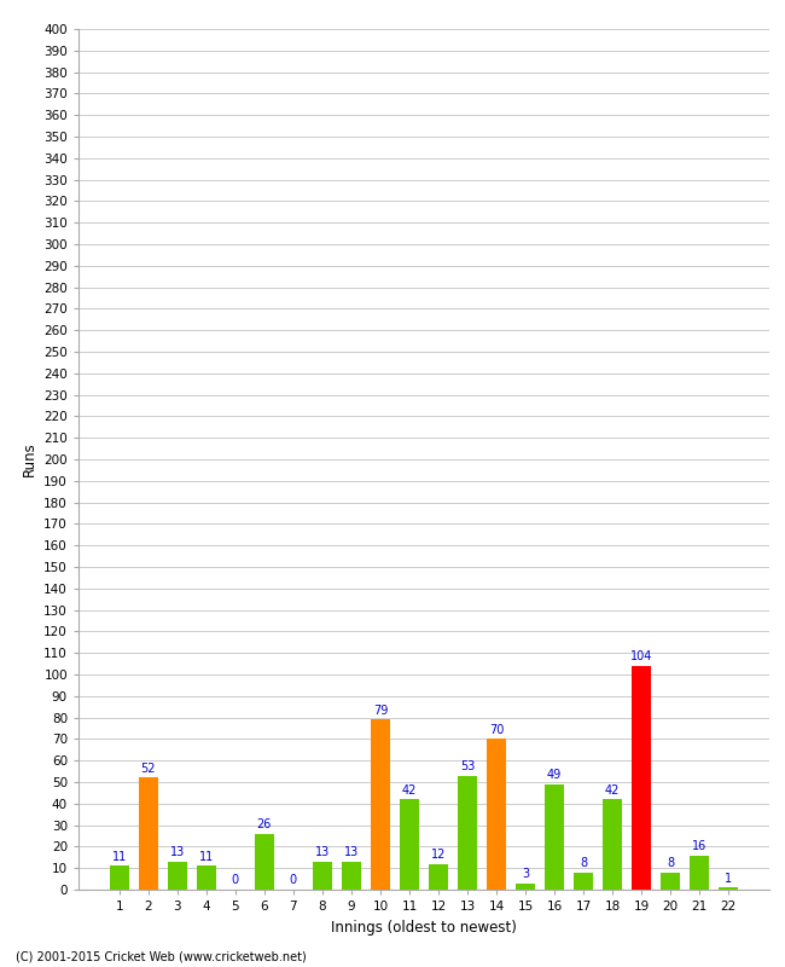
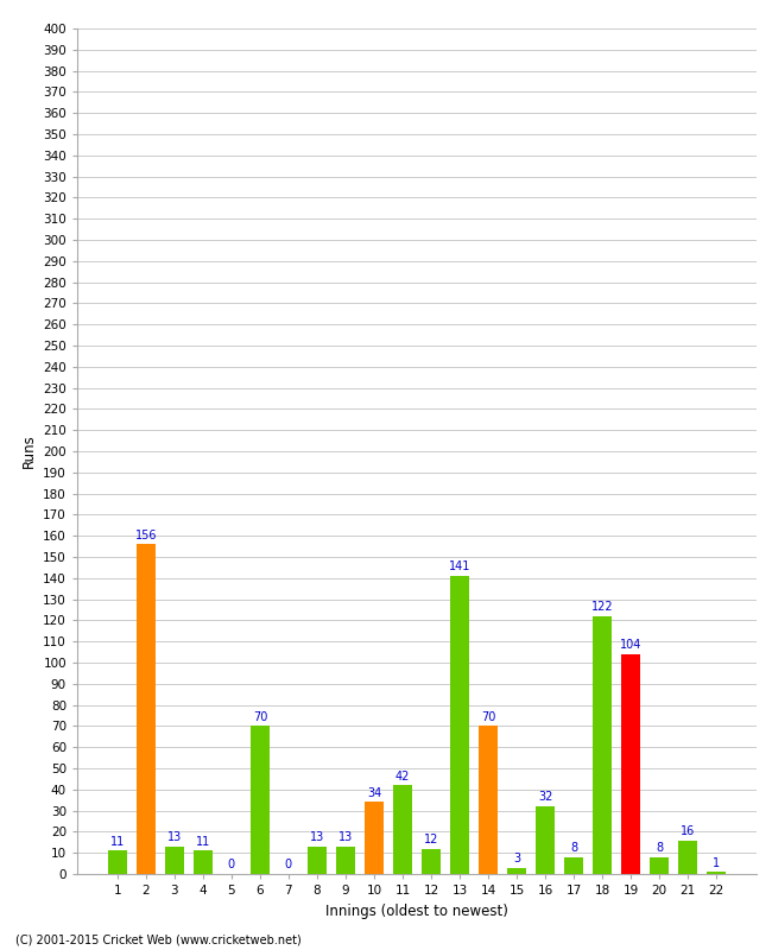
2: 52 -> 156
6: 26 -> 70
10: 79 -> 34
13: 53 -> 141
16: 49 -> 32
18: 42 -> 122
